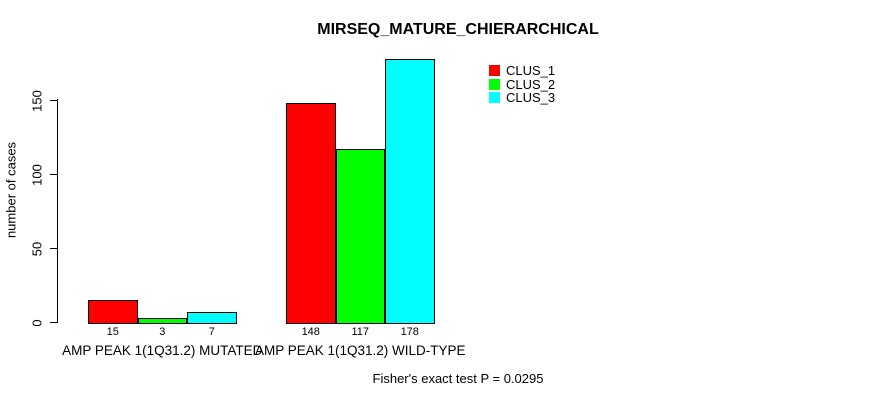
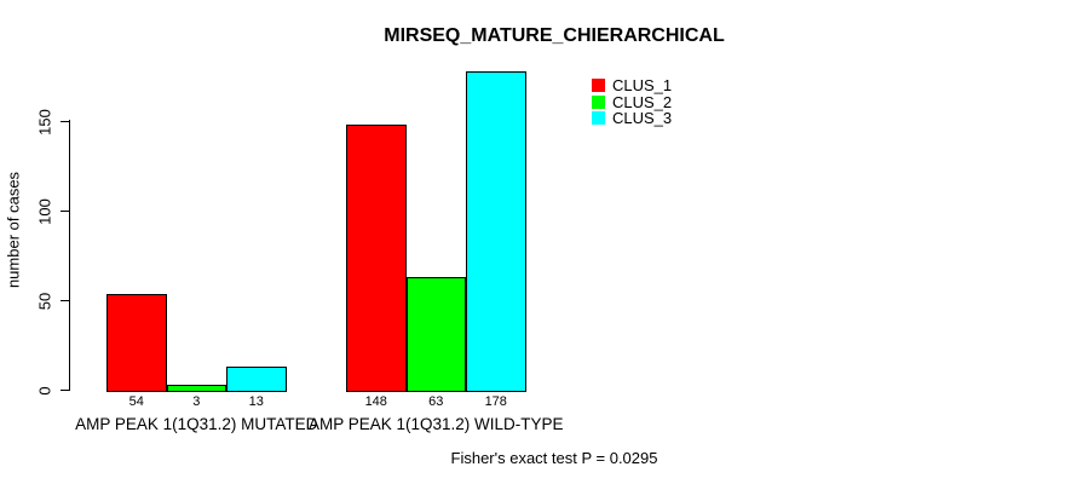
CLUS_1/AMP PEAK 1(1Q31.2) MUTATED: 15 -> 54
CLUS_3/AMP PEAK 1(1Q31.2) MUTATED: 7 -> 13
CLUS_2/AMP PEAK 1(1Q31.2) WILD-TYPE: 117 -> 63
